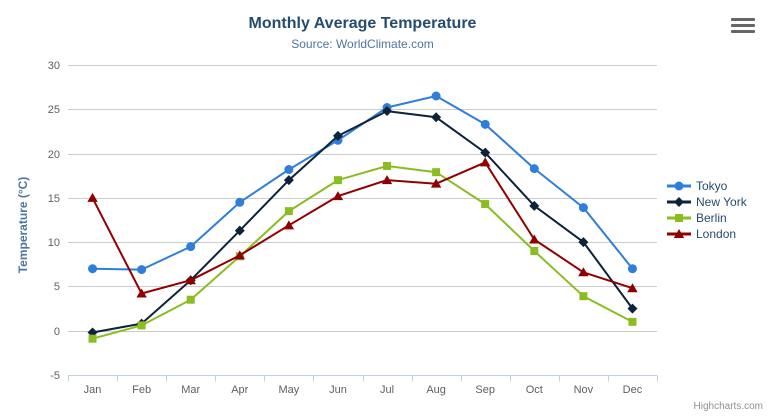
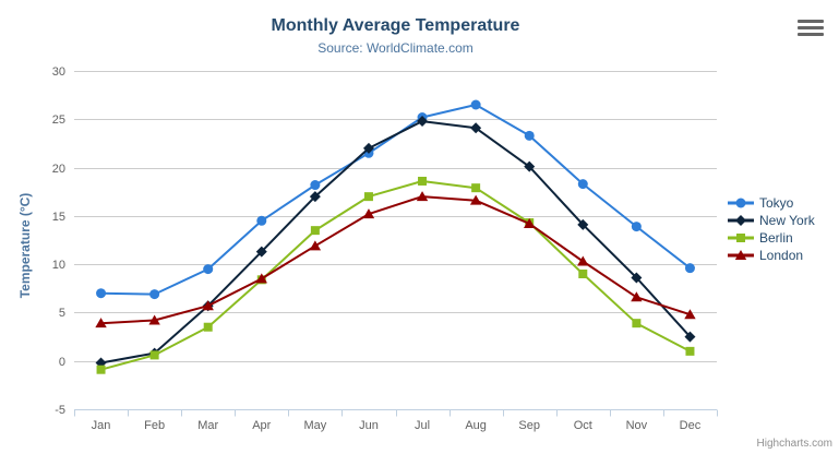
London/Jan: 15 -> 4
London/Sep: 19 -> 14
New York/Nov: 10 -> 9
Tokyo/Dec: 7 -> 10
